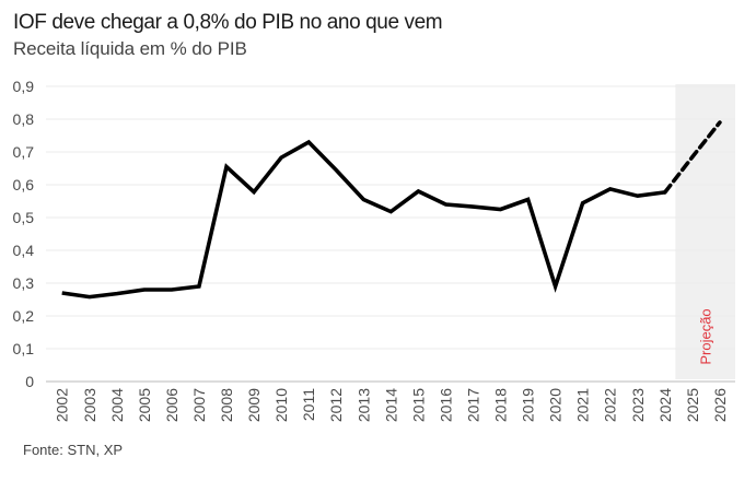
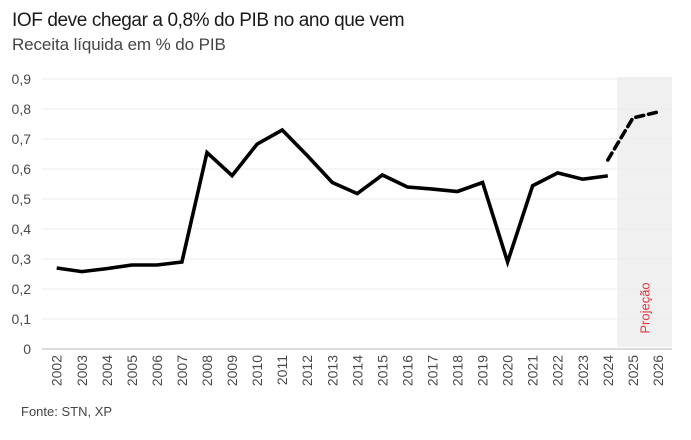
Projeção/2024: 0,58 -> 0,63
Projeção/2025: 0,69 -> 0,77
